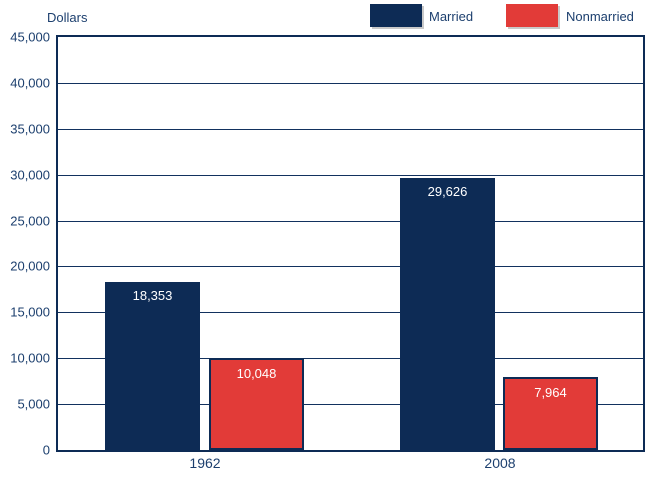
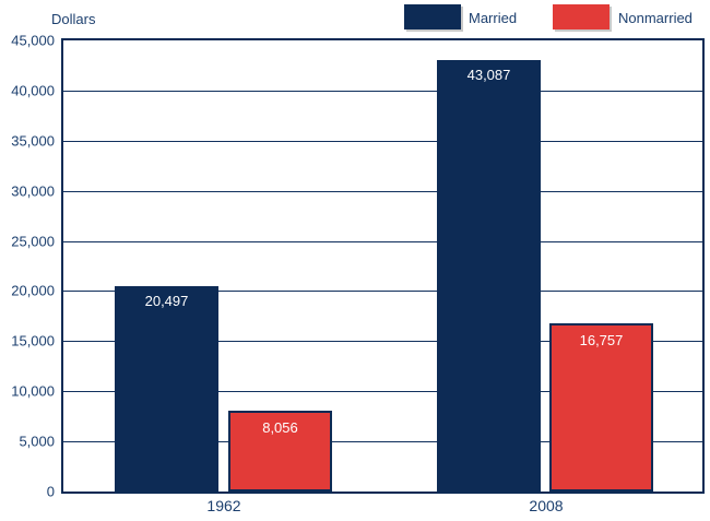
Married/1962: 18,353 -> 20,497
Nonmarried/1962: 10,048 -> 8,056
Married/2008: 29,626 -> 43,087
Nonmarried/2008: 7,964 -> 16,757
